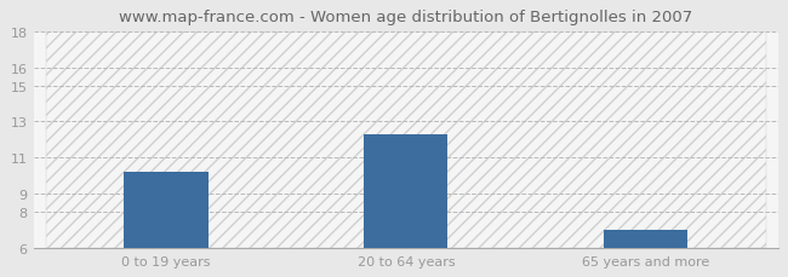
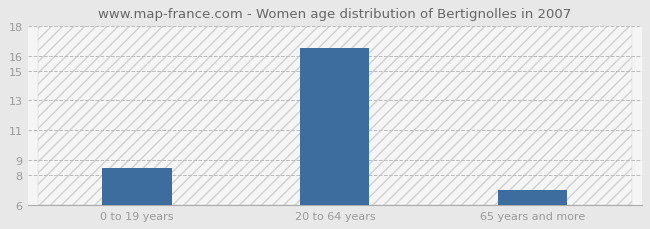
0 to 19 years: 10.2 -> 8.5
20 to 64 years: 12.3 -> 16.5
